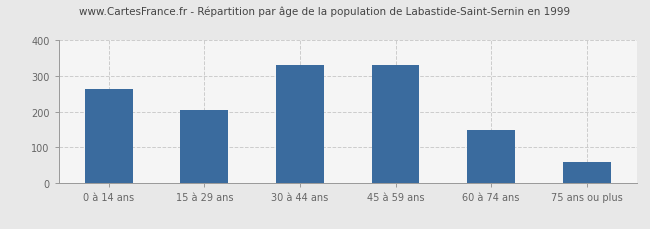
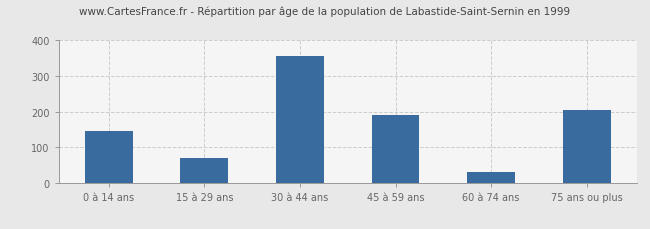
0 à 14 ans: 265 -> 145
15 à 29 ans: 205 -> 70
30 à 44 ans: 332 -> 355
45 à 59 ans: 330 -> 190
60 à 74 ans: 150 -> 30
75 ans ou plus: 58 -> 205
